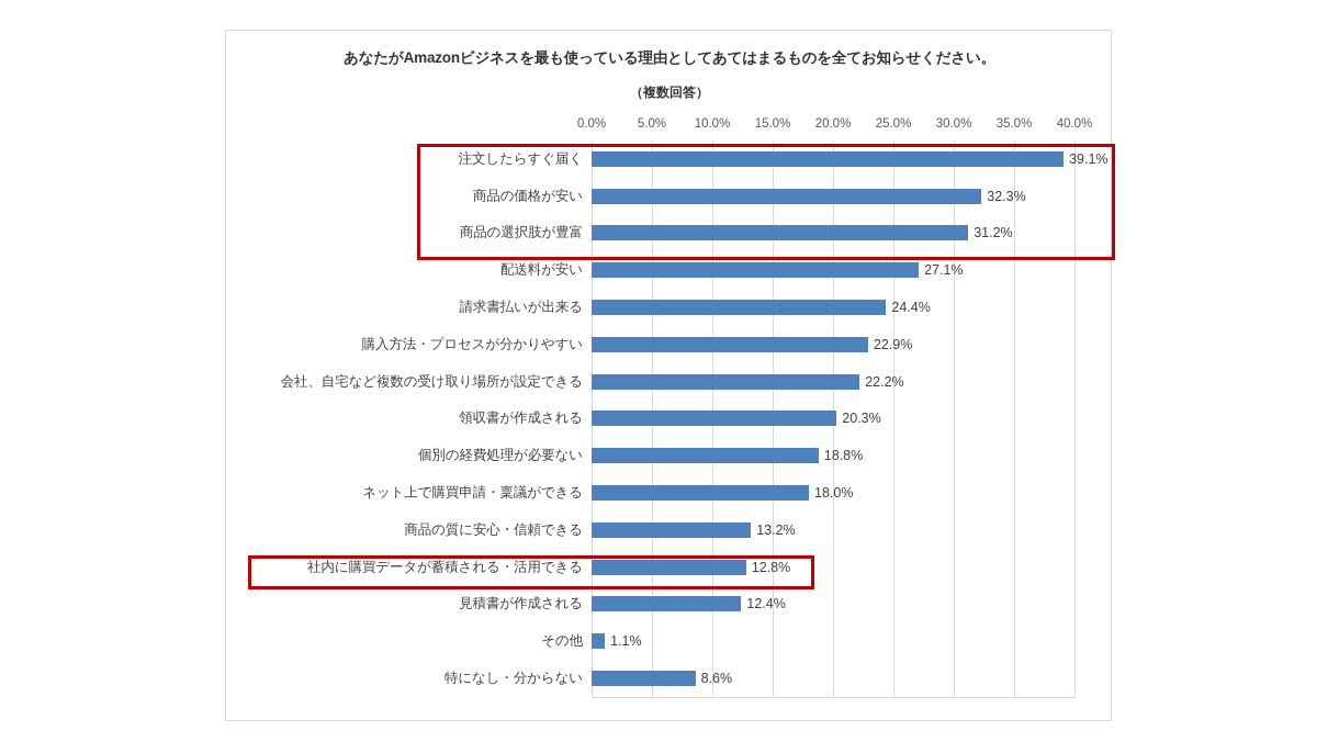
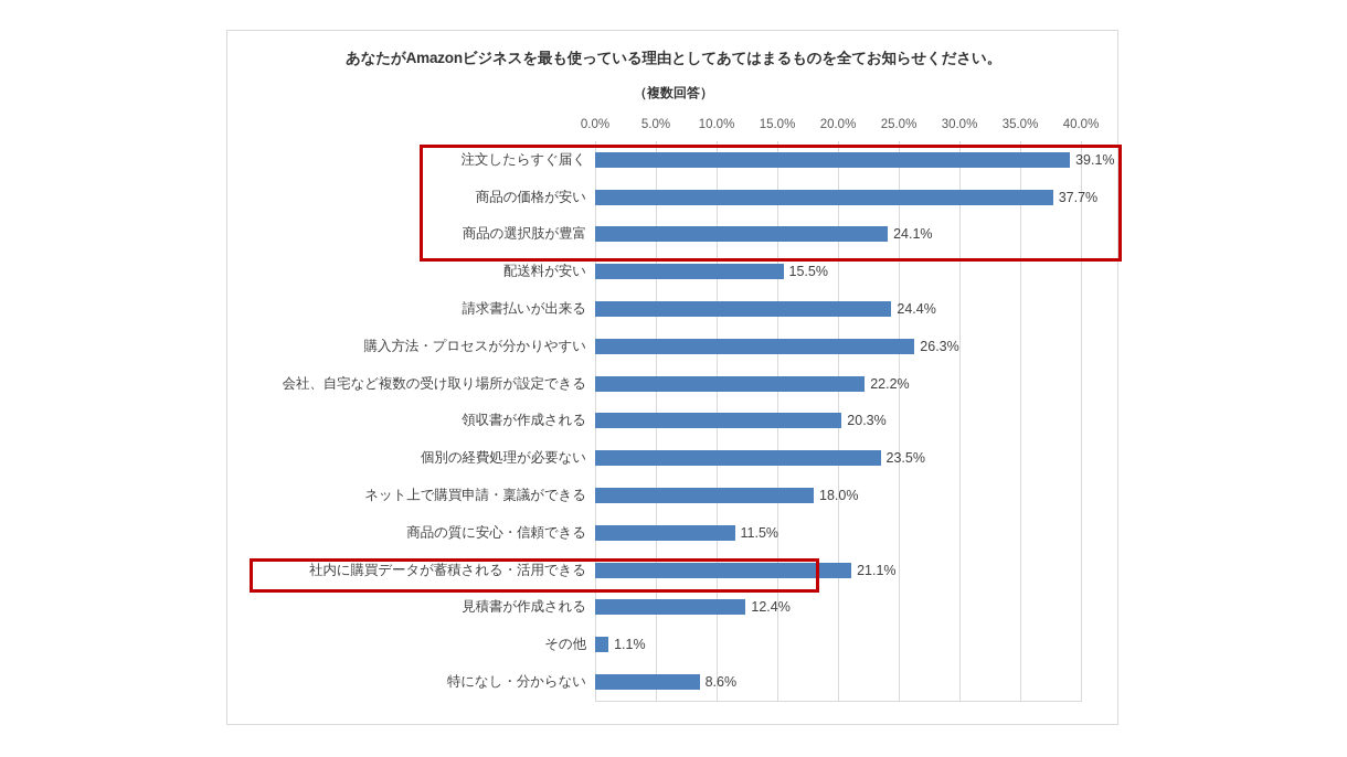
商品の価格が安い: 32.3% -> 37.7%
商品の選択肢が豊富: 31.2% -> 24.1%
配送料が安い: 27.1% -> 15.5%
購入方法・プロセスが分かりやすい: 22.9% -> 26.3%
個別の経費処理が必要ない: 18.8% -> 23.5%
商品の質に安心・信頼できる: 13.2% -> 11.5%
社内に購買データが蓄積される・活用できる: 12.8% -> 21.1%
